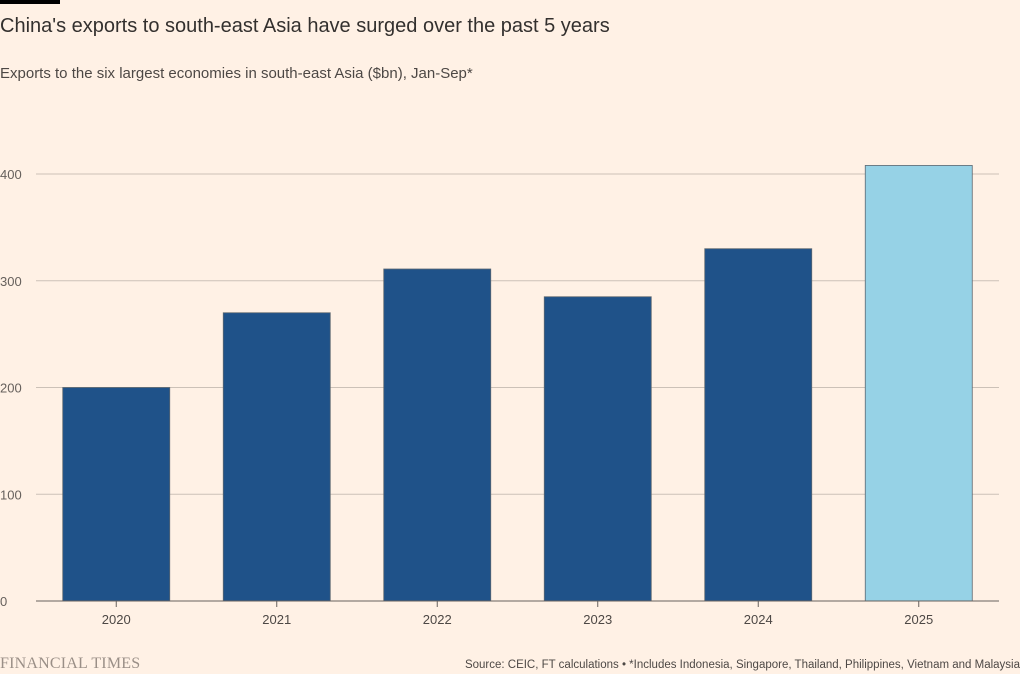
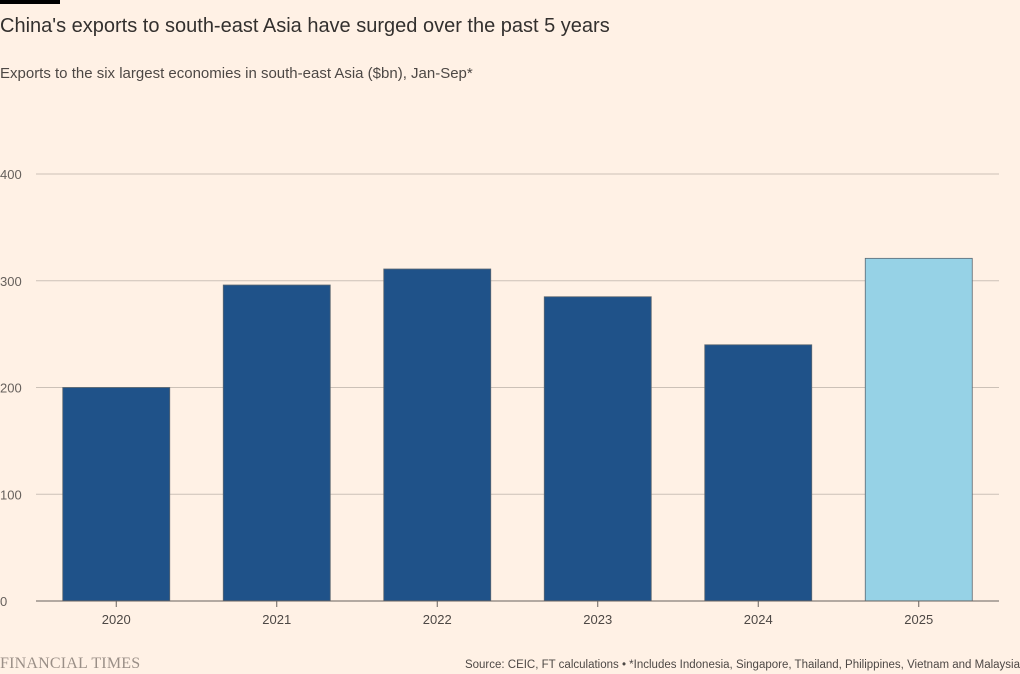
2021: 270 -> 296
2024: 330 -> 240
2025: 408 -> 321
